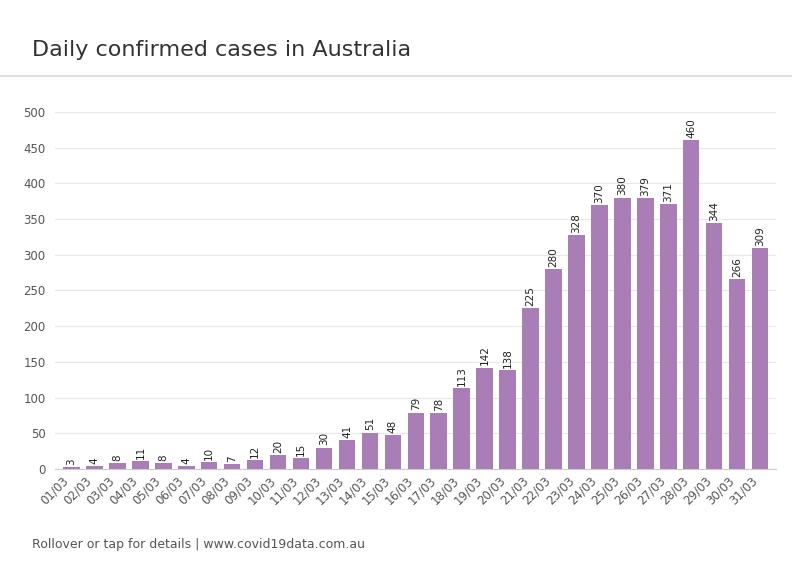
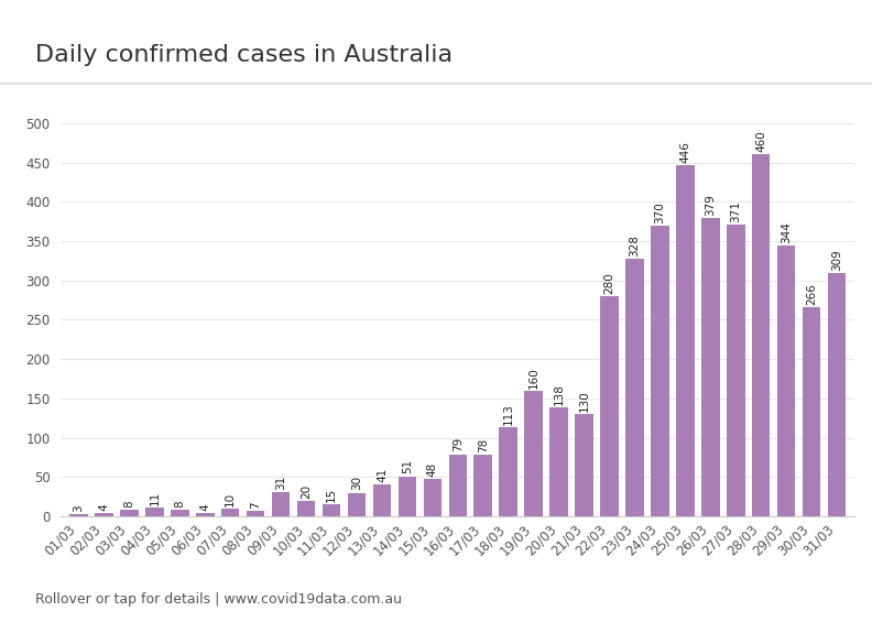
09/03: 12 -> 31
19/03: 142 -> 160
21/03: 225 -> 130
25/03: 380 -> 446
